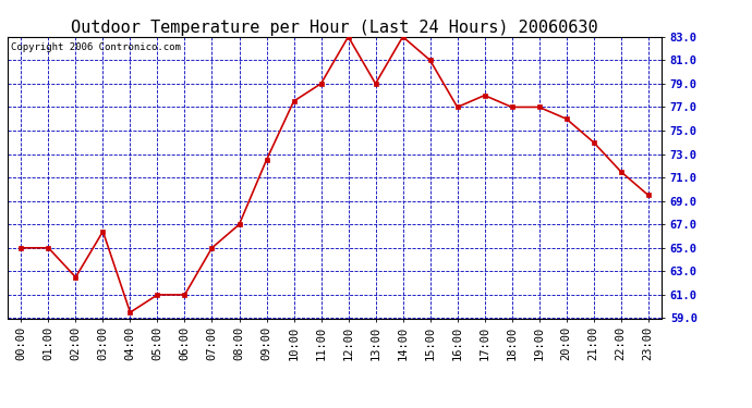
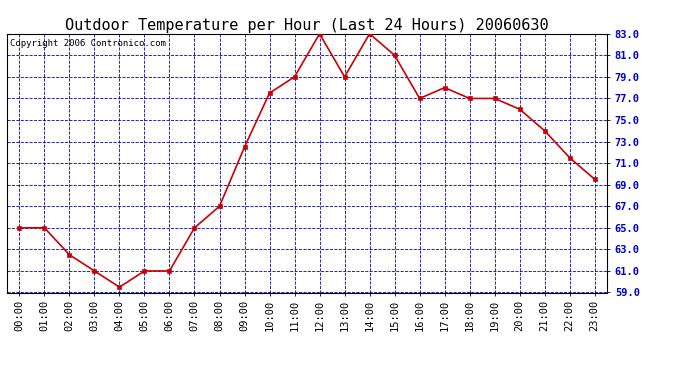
03:00: 66.4 -> 61.0
